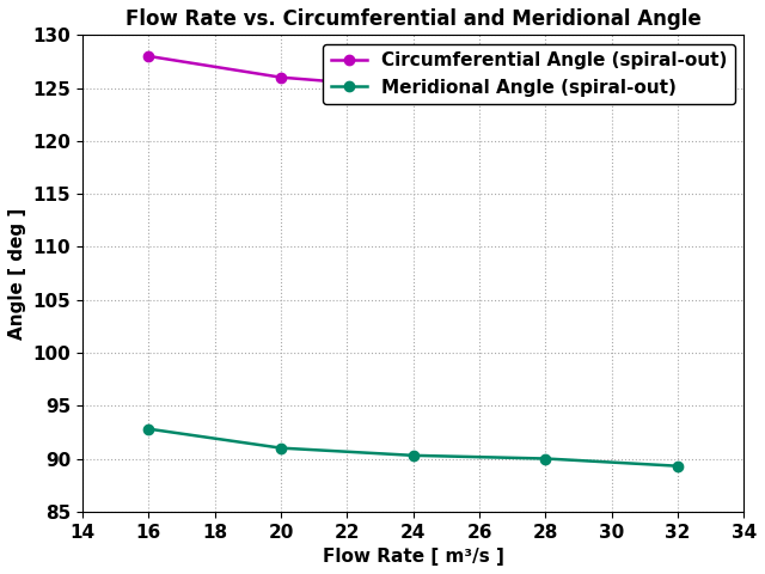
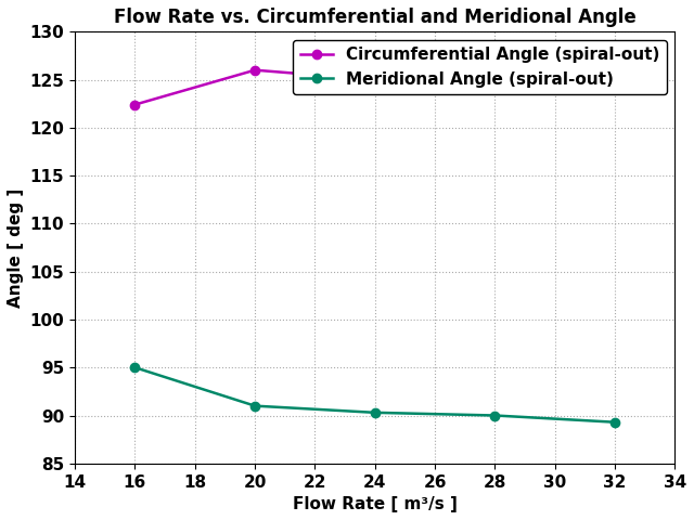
Circumferential Angle (spiral-out)/16: 128.0 -> 122.4
Meridional Angle (spiral-out)/16: 92.8 -> 95.0
